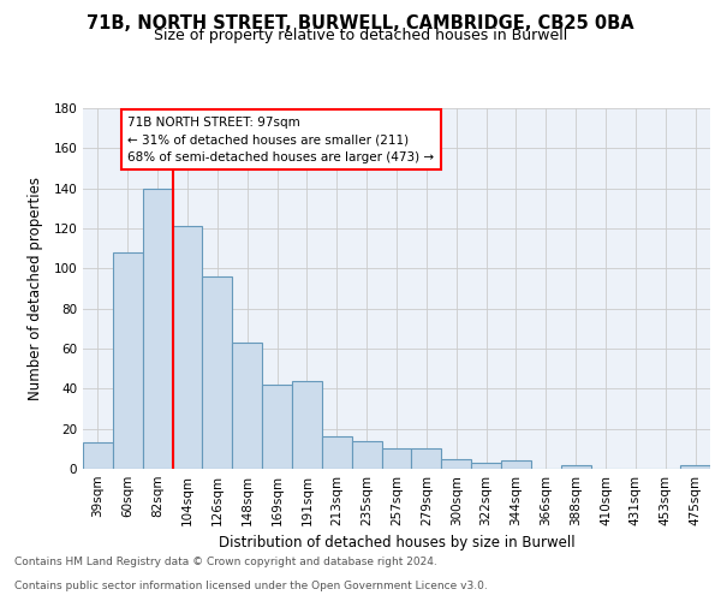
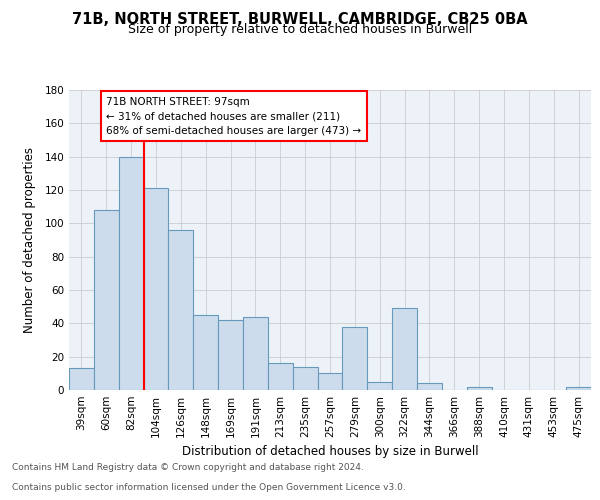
148sqm: 63 -> 45
279sqm: 10 -> 38
322sqm: 3 -> 49
